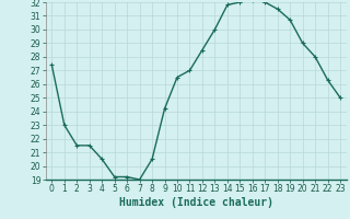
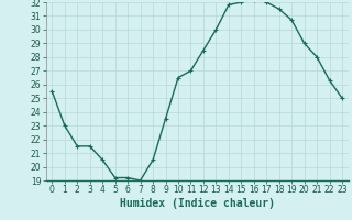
0: 27.4 -> 25.5
9: 24.2 -> 23.5
